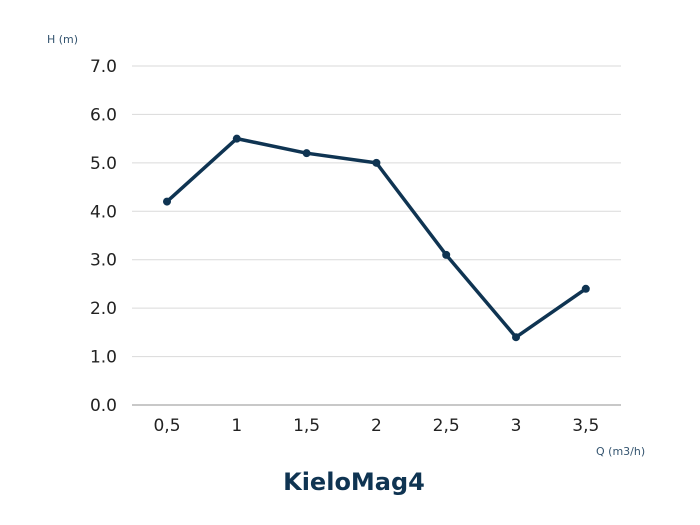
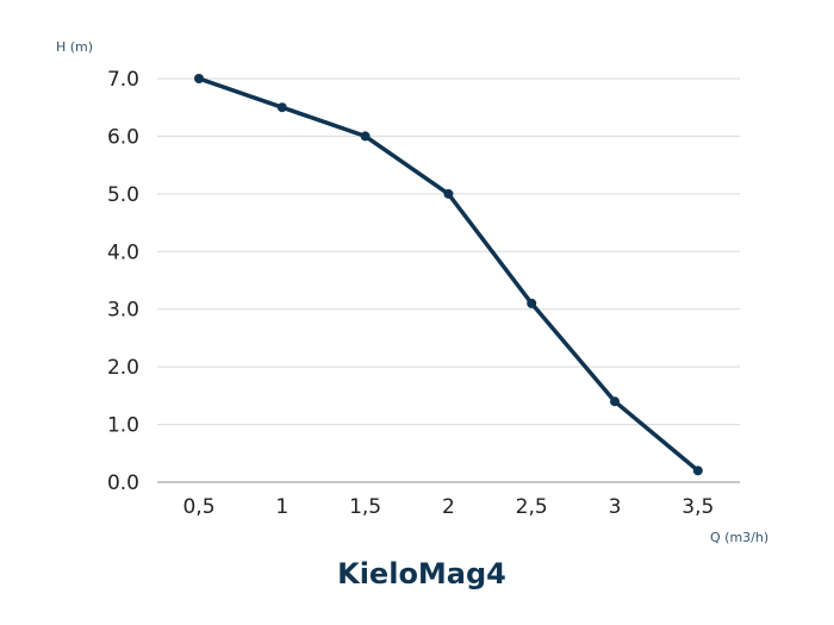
0,5: 4.2 -> 7.0
1: 5.5 -> 6.5
1,5: 5.2 -> 6.0
3,5: 2.4 -> 0.2
